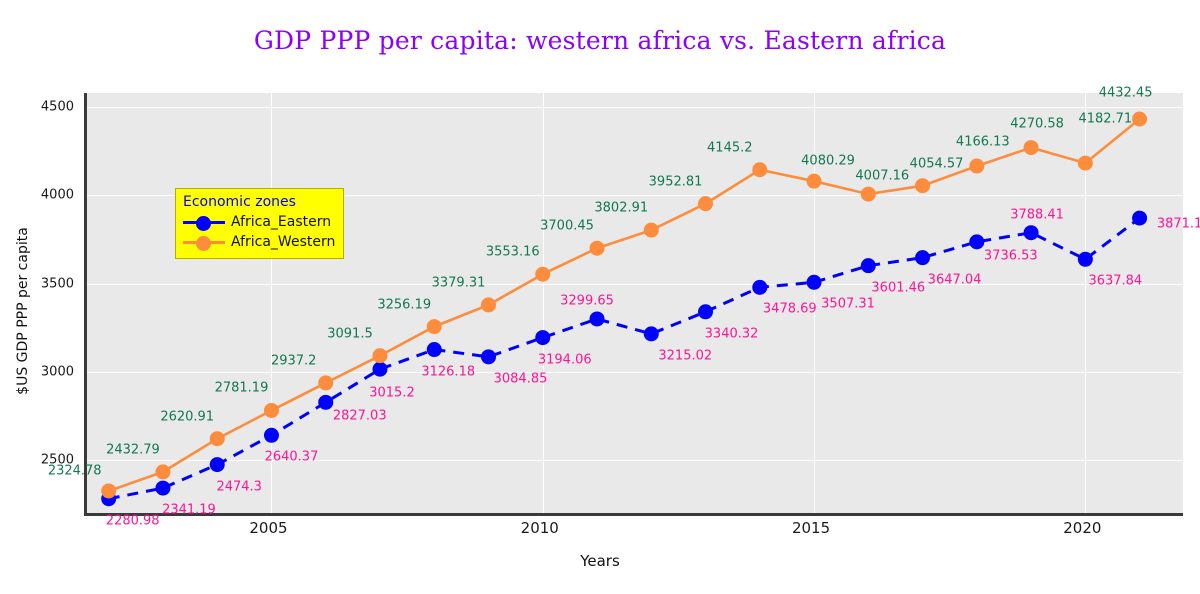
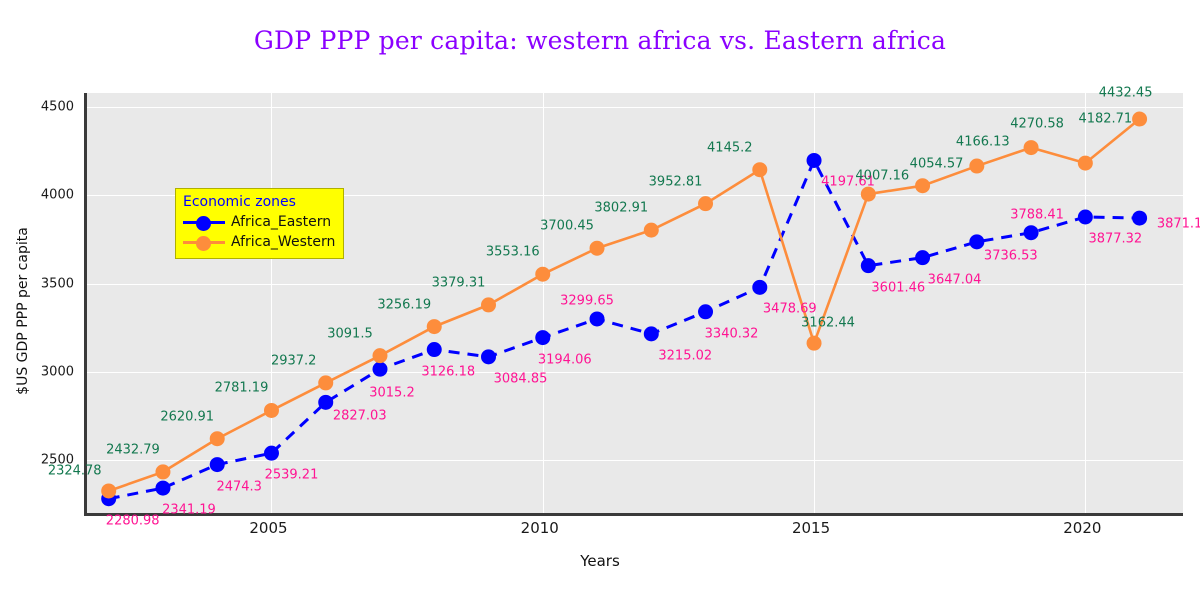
Africa_Eastern/2005: 2640.37 -> 2539.21
Africa_Eastern/2015: 3507.31 -> 4197.61
Africa_Western/2015: 4080.29 -> 3162.44
Africa_Eastern/2020: 3637.84 -> 3877.32
